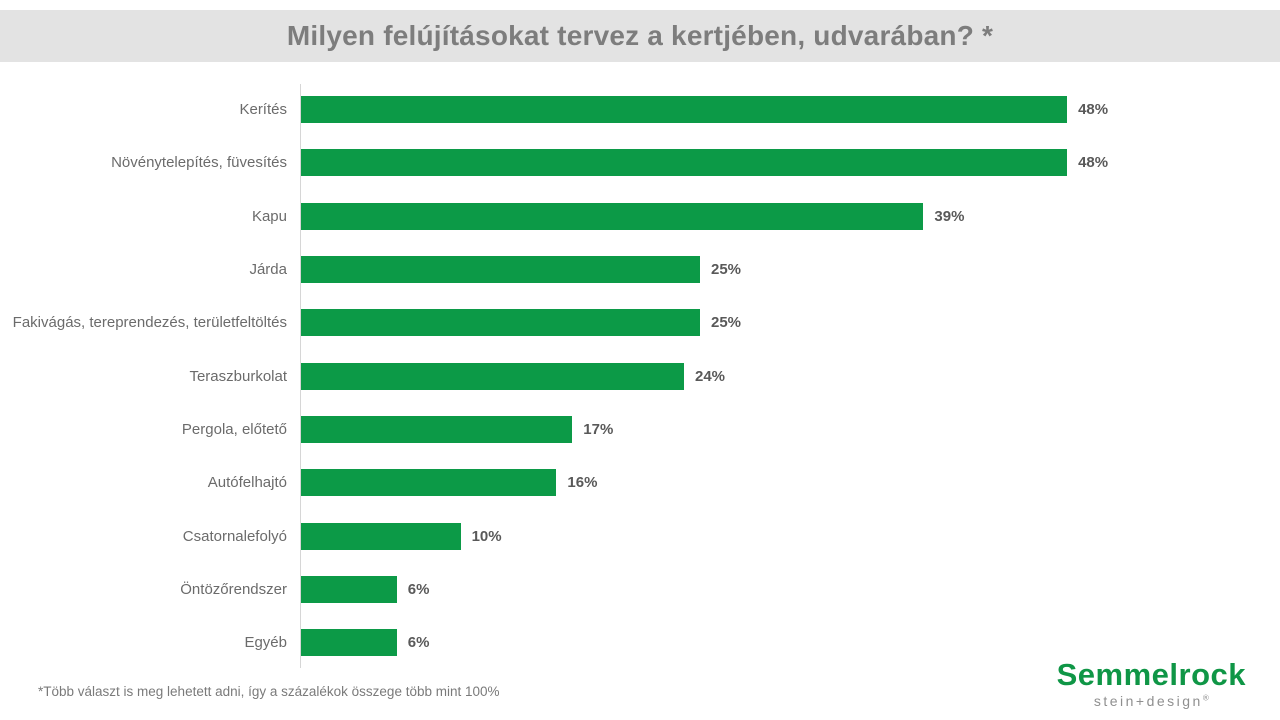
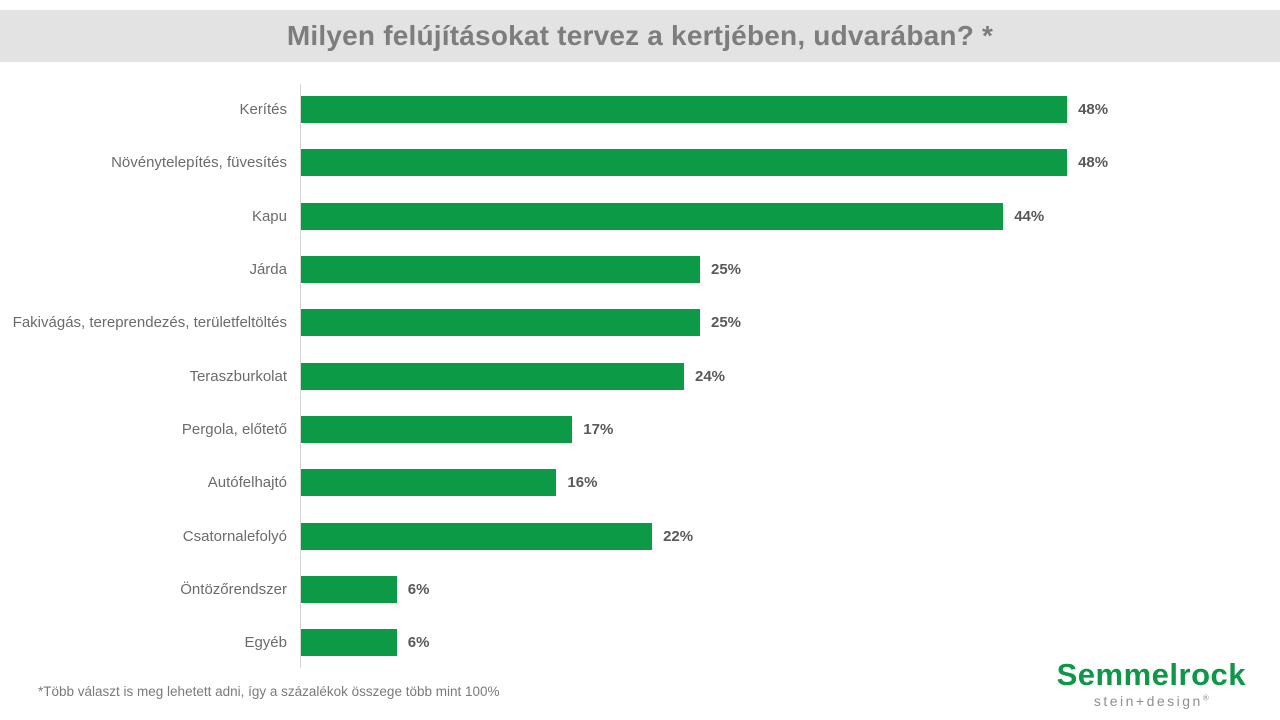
Kapu: 39% -> 44%
Csatornalefolyó: 10% -> 22%
